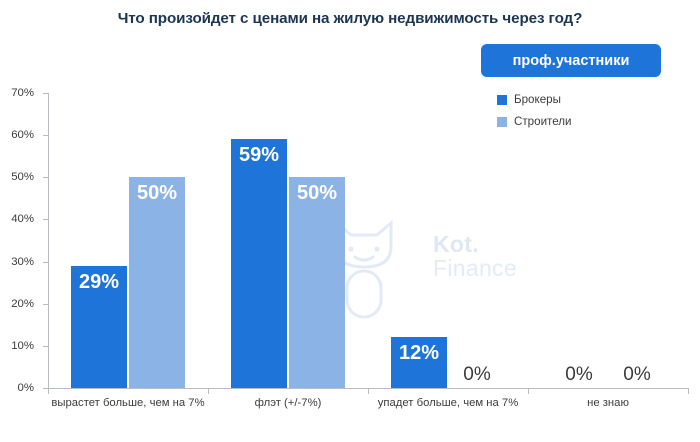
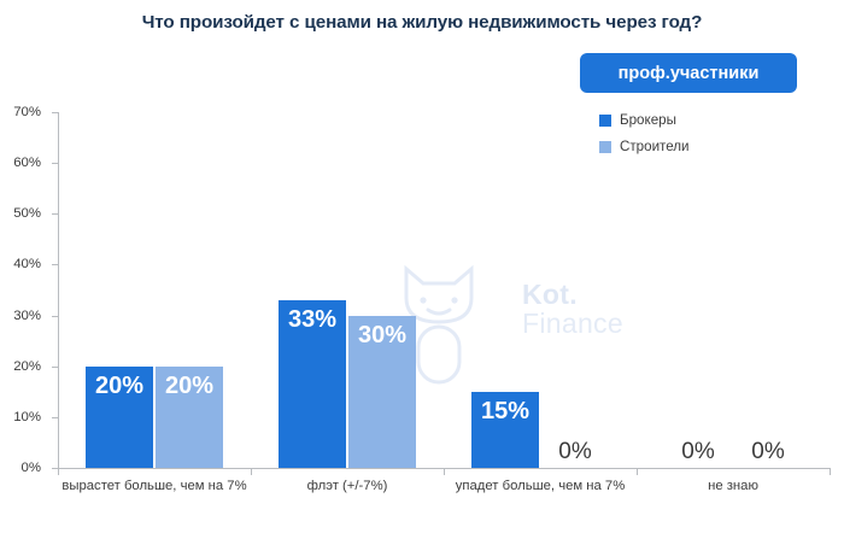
Брокеры/вырастет больше, чем на 7%: 29% -> 20%
Строители/вырастет больше, чем на 7%: 50% -> 20%
Брокеры/флэт (+/-7%): 59% -> 33%
Строители/флэт (+/-7%): 50% -> 30%
Брокеры/упадет больше, чем на 7%: 12% -> 15%
